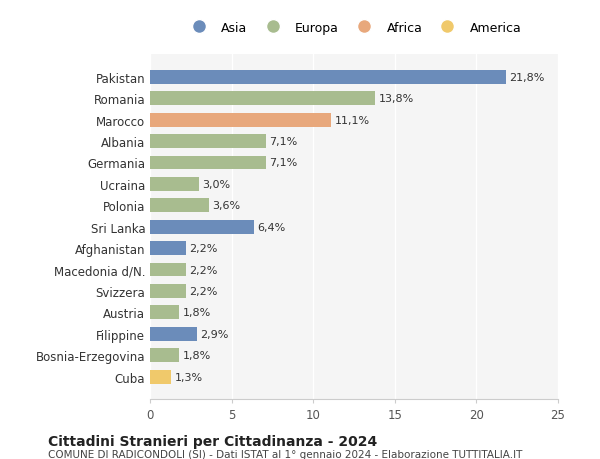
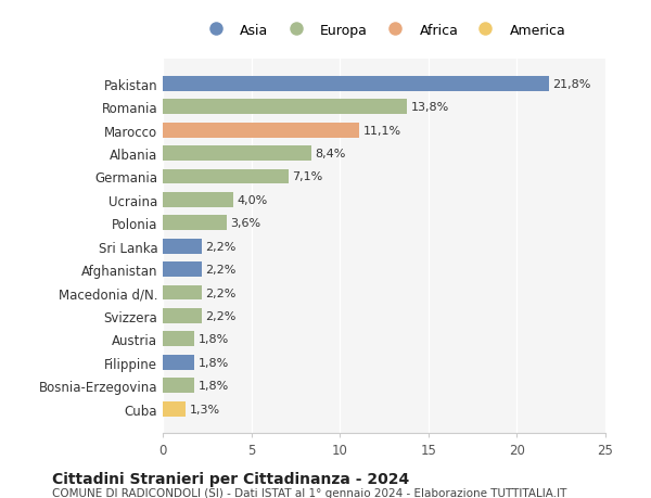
Albania: 7,1% -> 8,4%
Ucraina: 3,0% -> 4,0%
Sri Lanka: 6,4% -> 2,2%
Filippine: 2,9% -> 1,8%
